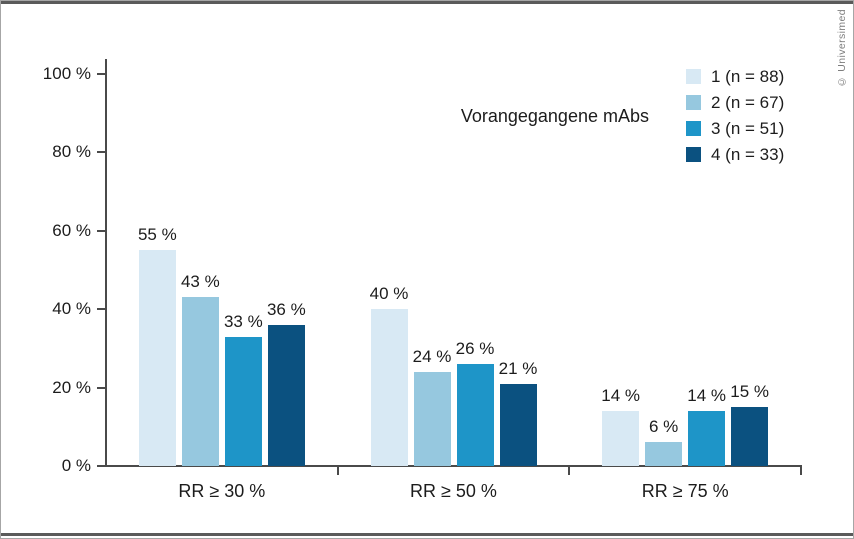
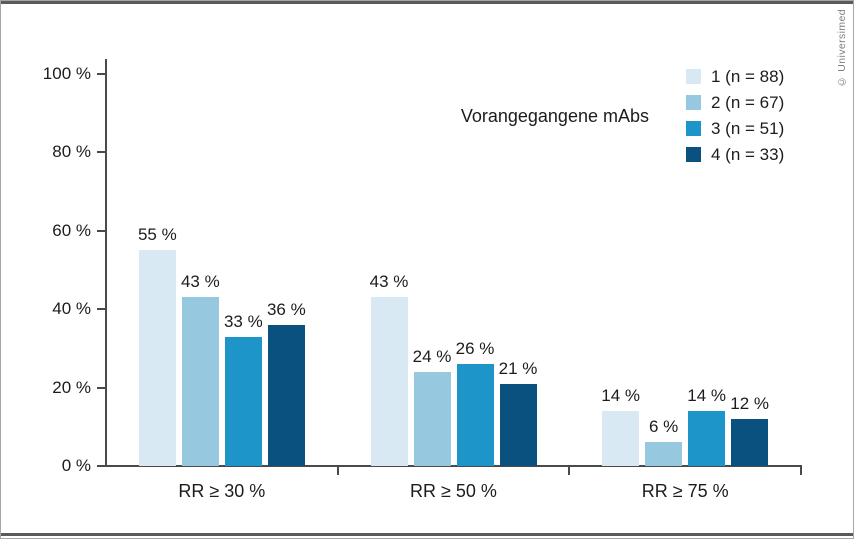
1 (n = 88)/RR ≥ 50 %: 40 -> 43
4 (n = 33)/RR ≥ 75 %: 15 -> 12
